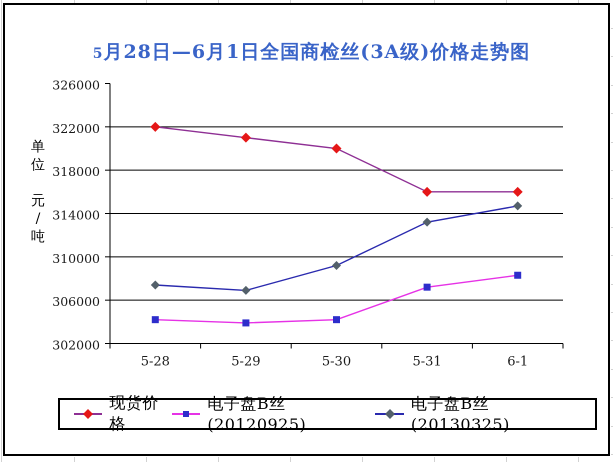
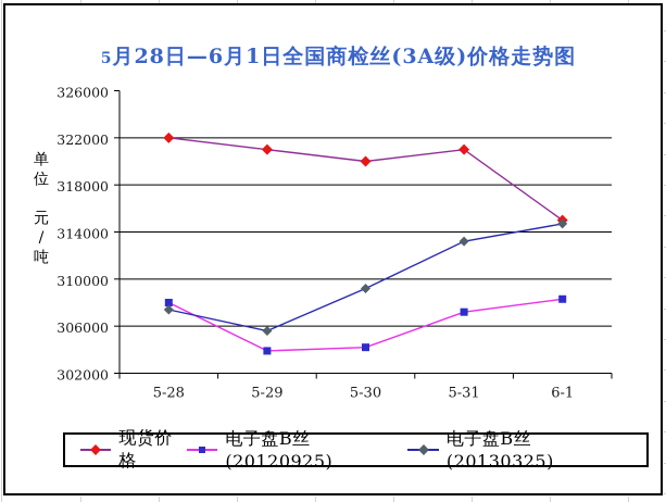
电子盘B丝(20120925)/5-28: 304200 -> 308000
电子盘B丝(20130325)/5-29: 306900 -> 305600
现货价格/5-31: 316000 -> 321000
现货价格/6-1: 316000 -> 315000
